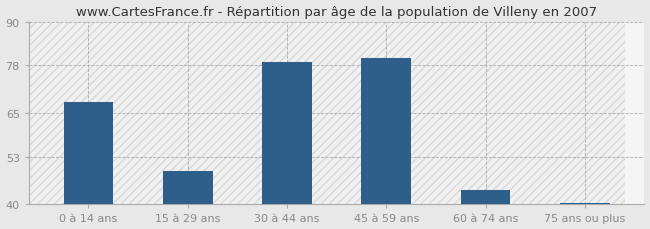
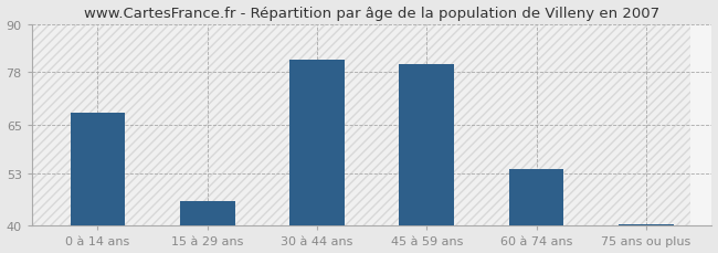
15 à 29 ans: 49.0 -> 46.0
30 à 44 ans: 79.0 -> 81.0
60 à 74 ans: 44.0 -> 54.0
